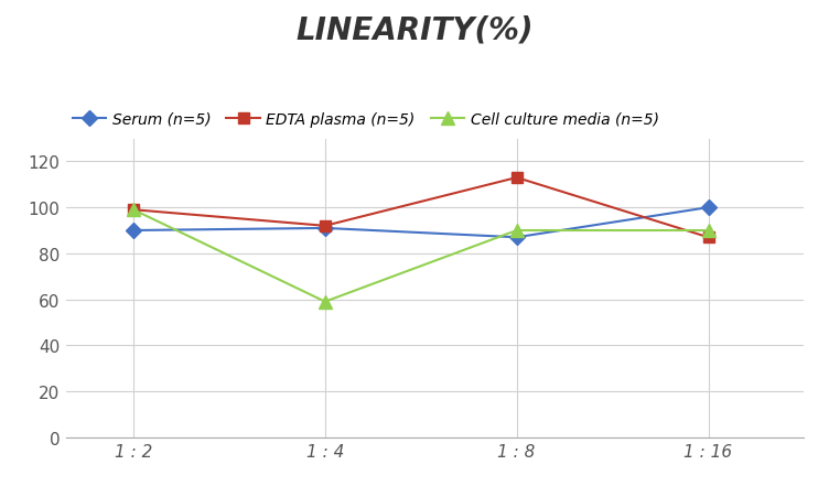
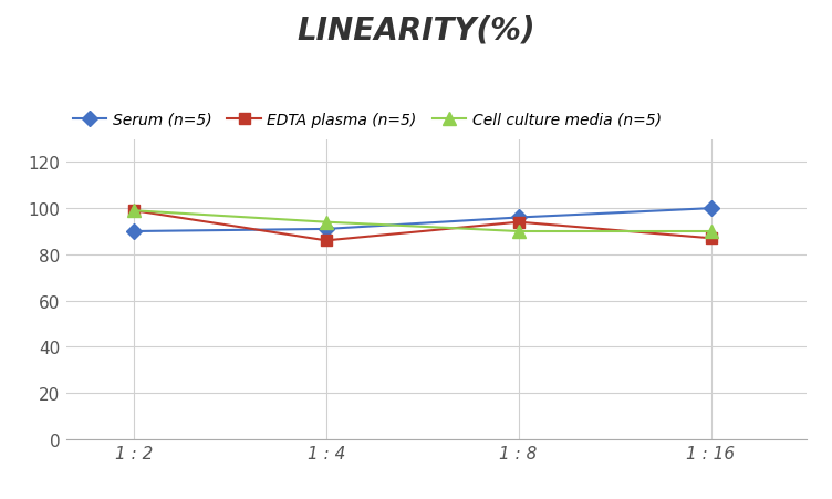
EDTA plasma (n=5)/1 : 4: 92 -> 86
Cell culture media (n=5)/1 : 4: 59 -> 94
Serum (n=5)/1 : 8: 87 -> 96
EDTA plasma (n=5)/1 : 8: 113 -> 94
